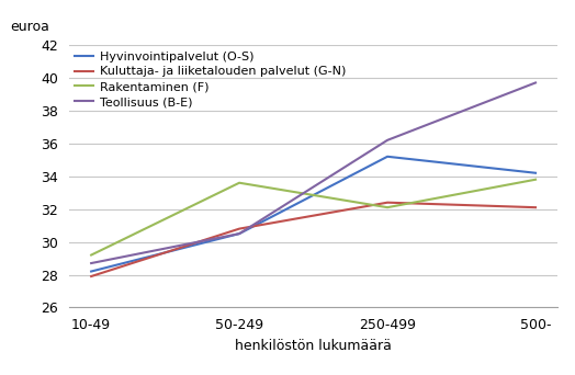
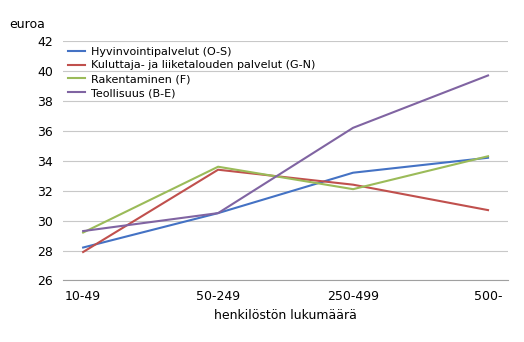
Teollisuus (B-E)/10-49: 28.7 -> 29.3
Kuluttaja- ja liiketalouden palvelut (G-N)/50-249: 30.8 -> 33.4
Hyvinvointipalvelut (O-S)/250-499: 35.2 -> 33.2
Kuluttaja- ja liiketalouden palvelut (G-N)/500-: 32.1 -> 30.7
Rakentaminen (F)/500-: 33.8 -> 34.3
